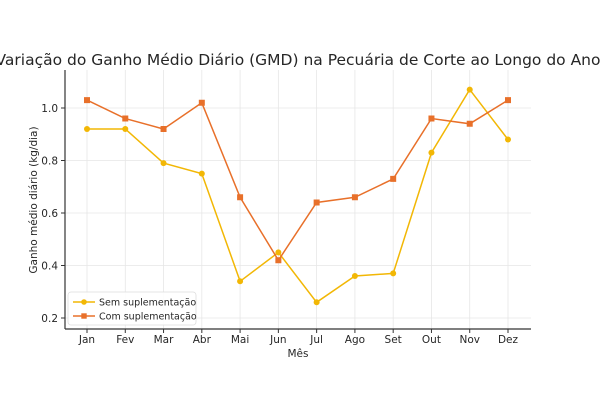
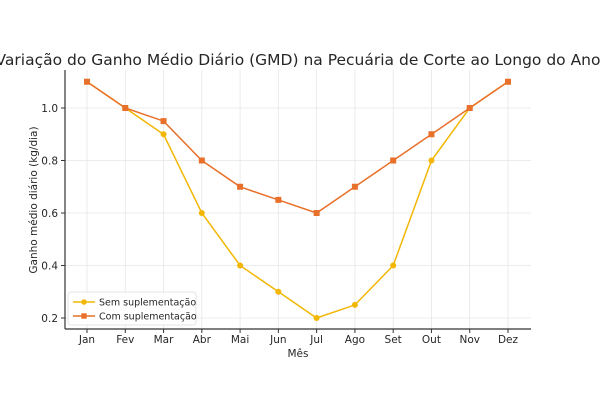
Sem suplementação/Jan: 0.92 -> 1.10
Com suplementação/Jan: 1.03 -> 1.10
Sem suplementação/Fev: 0.92 -> 1.00
Com suplementação/Fev: 0.96 -> 1.00
Sem suplementação/Mar: 0.79 -> 0.90
Com suplementação/Mar: 0.92 -> 0.95
Sem suplementação/Abr: 0.75 -> 0.60
Com suplementação/Abr: 1.02 -> 0.80
Sem suplementação/Mai: 0.34 -> 0.40
Com suplementação/Mai: 0.66 -> 0.70
Sem suplementação/Jun: 0.45 -> 0.30
Com suplementação/Jun: 0.42 -> 0.65
Sem suplementação/Jul: 0.26 -> 0.20
Com suplementação/Jul: 0.64 -> 0.60
Sem suplementação/Ago: 0.36 -> 0.25
Com suplementação/Ago: 0.66 -> 0.70
Sem suplementação/Set: 0.37 -> 0.40
Com suplementação/Set: 0.73 -> 0.80
Sem suplementação/Out: 0.83 -> 0.80
Com suplementação/Out: 0.96 -> 0.90
Sem suplementação/Nov: 1.07 -> 1.00
Com suplementação/Nov: 0.94 -> 1.00
Sem suplementação/Dez: 0.88 -> 1.10
Com suplementação/Dez: 1.03 -> 1.10
